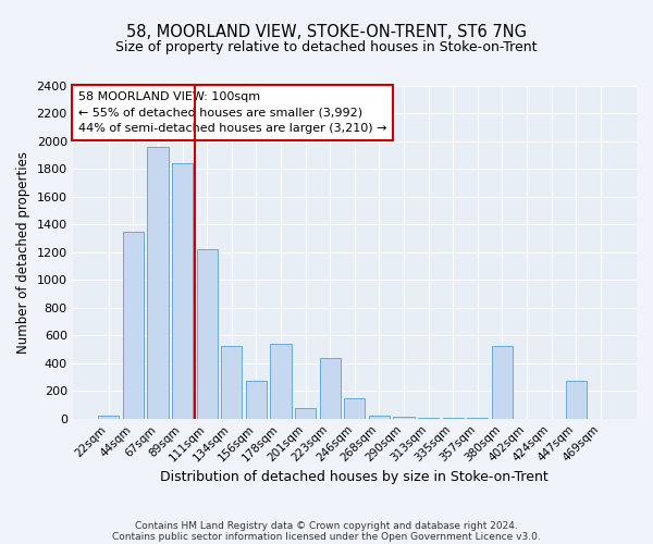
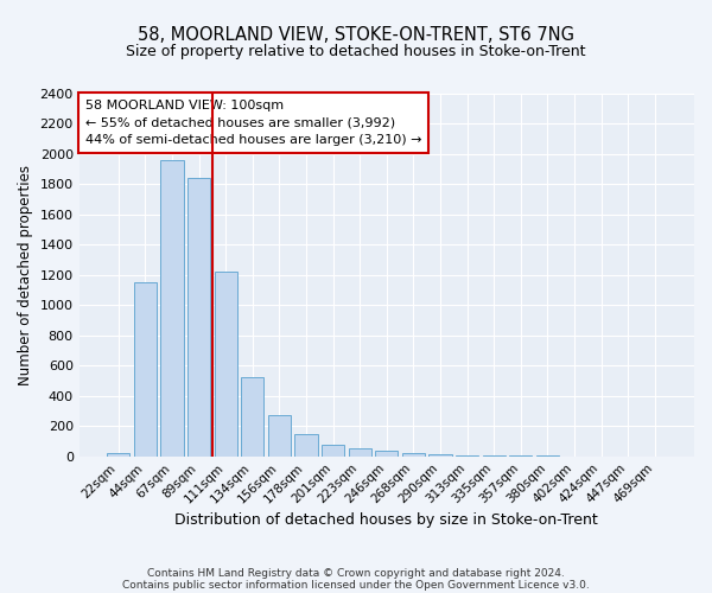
44sqm: 1350 -> 1150
178sqm: 540 -> 150
223sqm: 440 -> 50
246sqm: 150 -> 40
380sqm: 520 -> 0
447sqm: 270 -> 0
